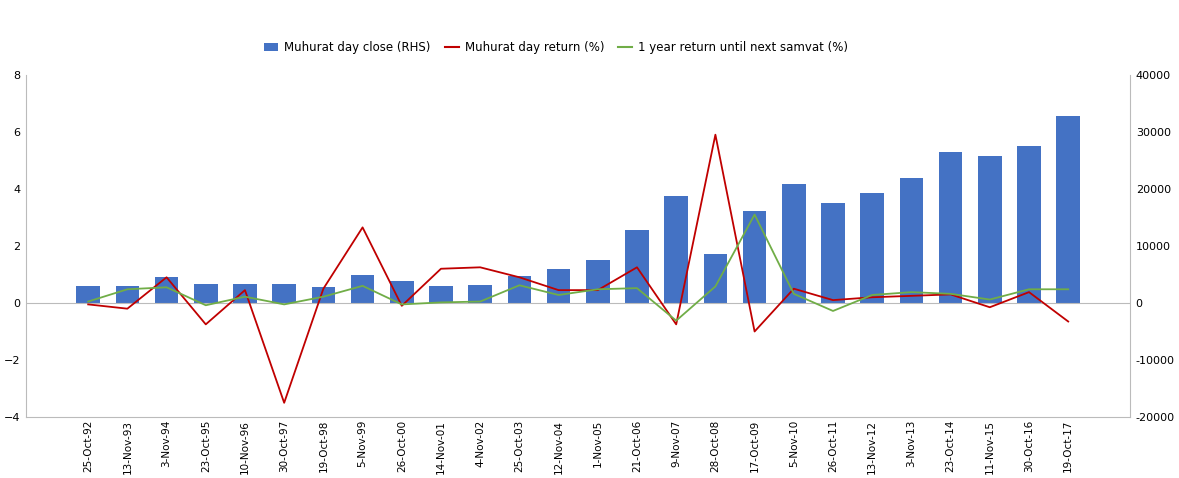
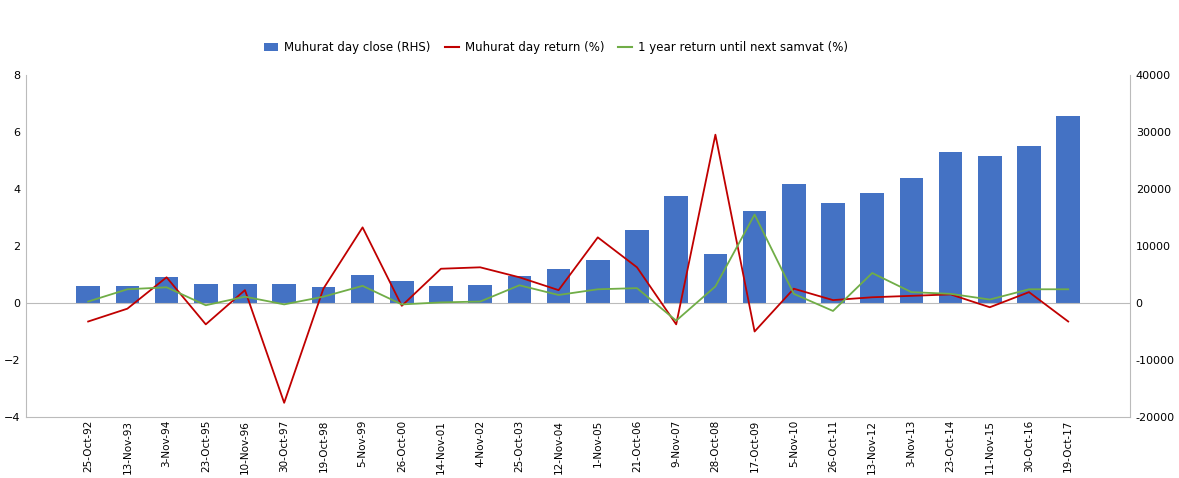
Muhurat day return (%)/25-Oct-92: -0.05 -> -0.65
Muhurat day return (%)/1-Nov-05: 0.45 -> 2.30
1 year return until next samvat (%)/13-Nov-12: 0.28 -> 1.05
